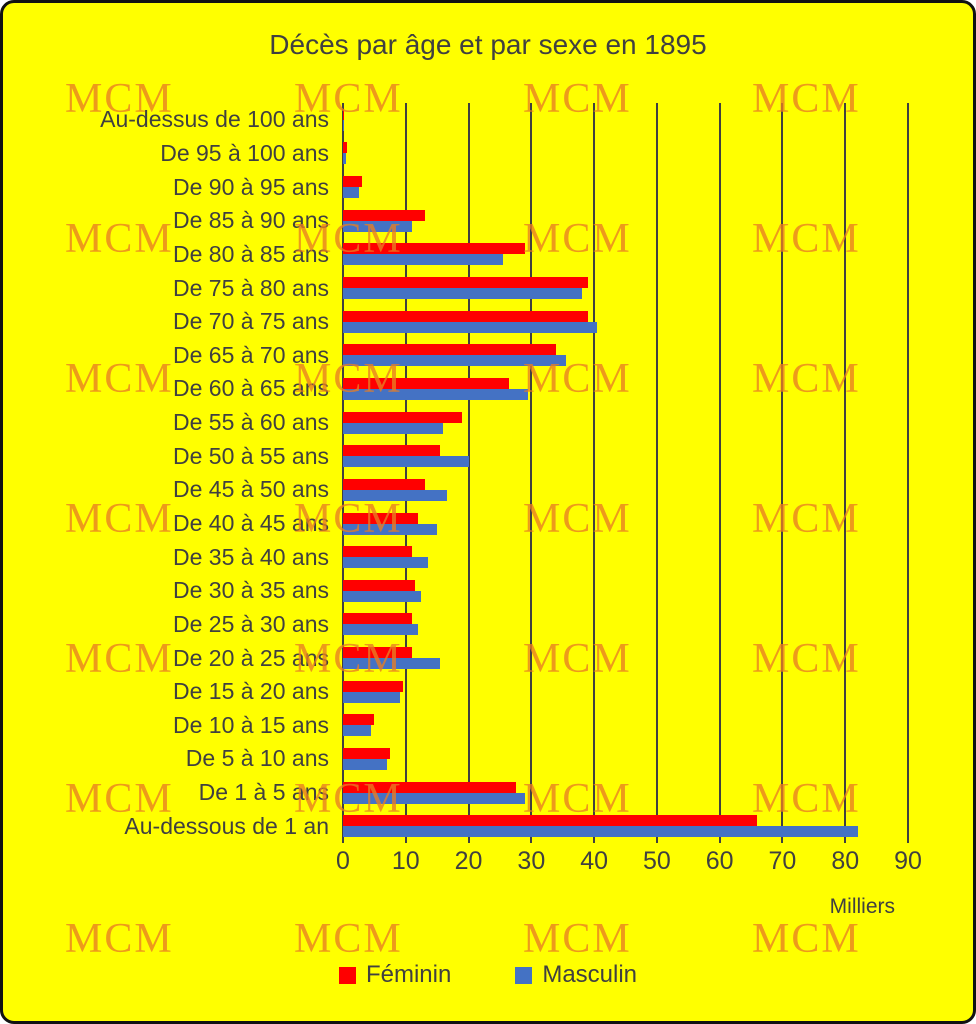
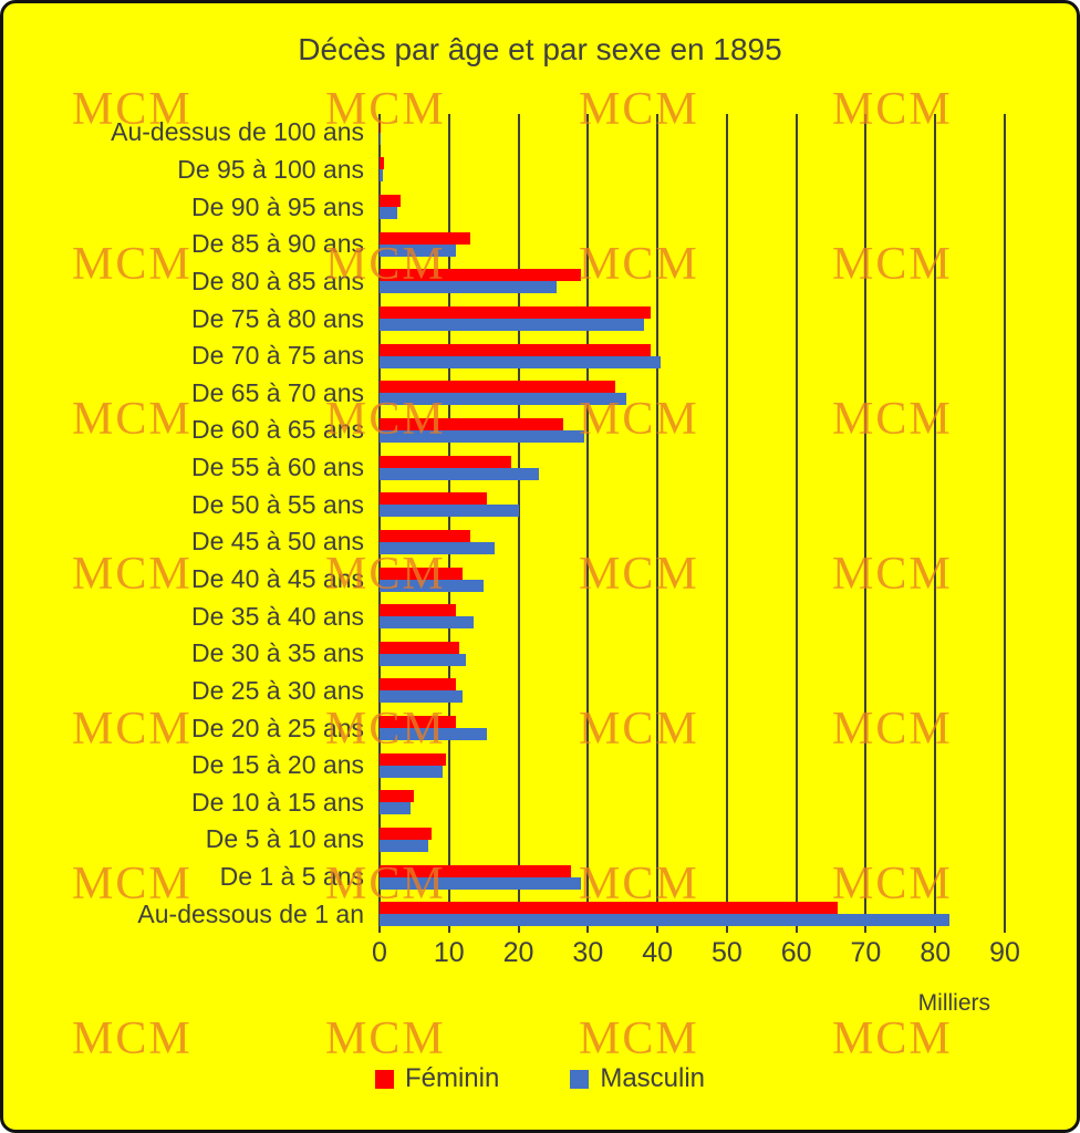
Masculin/De 55 à 60 ans: 16 -> 23
